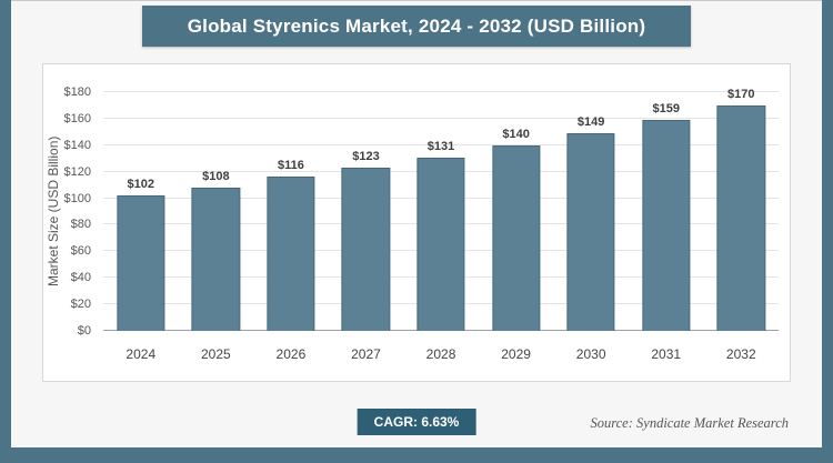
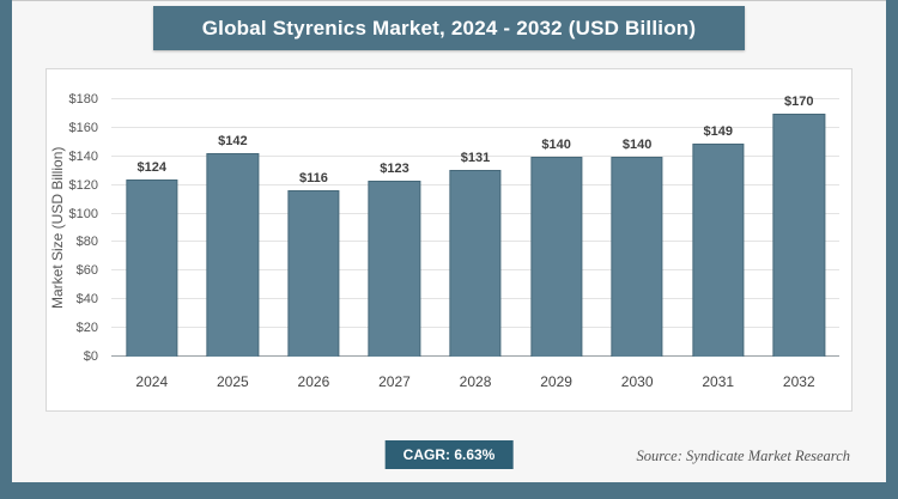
2024: $102 -> $124
2025: $108 -> $142
2030: $149 -> $140
2031: $159 -> $149
